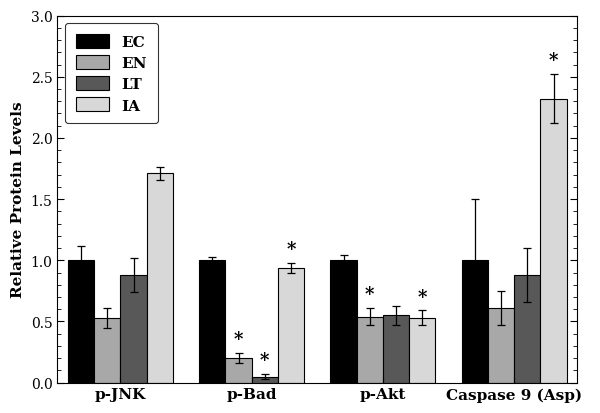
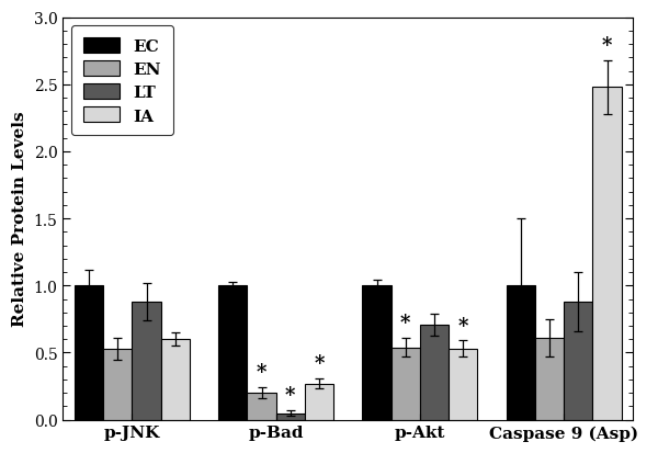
IA/p-JNK: 1.71 -> 0.60
IA/p-Bad: 0.94 -> 0.27
LT/p-Akt: 0.55 -> 0.71
IA/Caspase 9 (Asp): 2.32 -> 2.48
